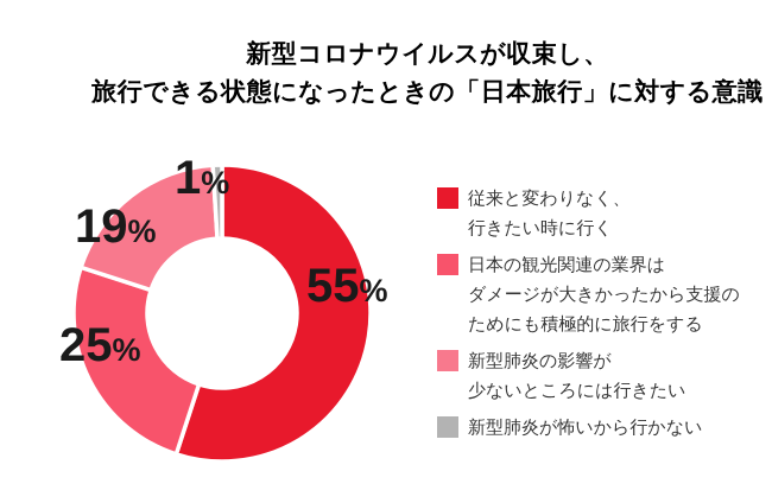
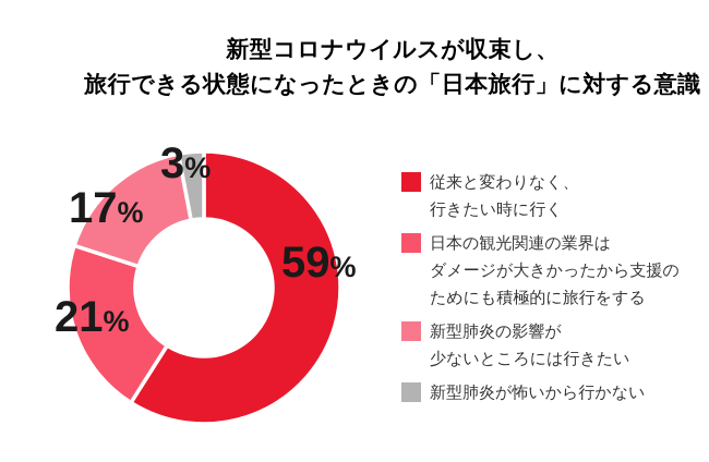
従来と変わりなく、行きたい時に行く: 55 -> 59
日本の観光関連の業界はダメージが大きかったから支援のためにも積極的に旅行をする: 25 -> 21
新型肺炎の影響が少ないところには行きたい: 19 -> 17
新型肺炎が怖いから行かない: 1 -> 3
